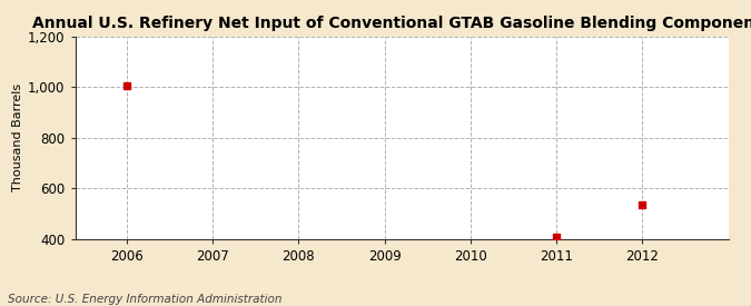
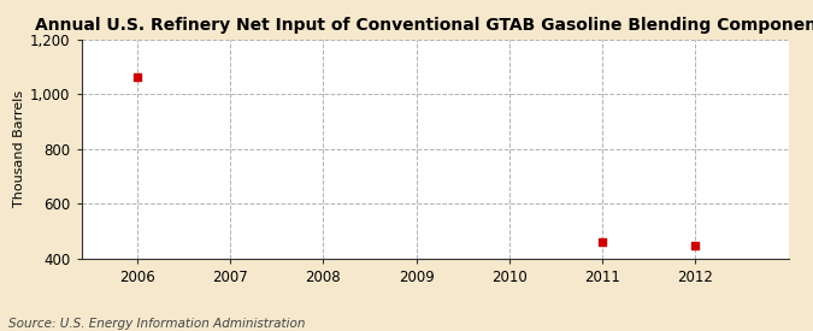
2006: 1,008 -> 1,065
2011: 407 -> 460
2012: 535 -> 445
